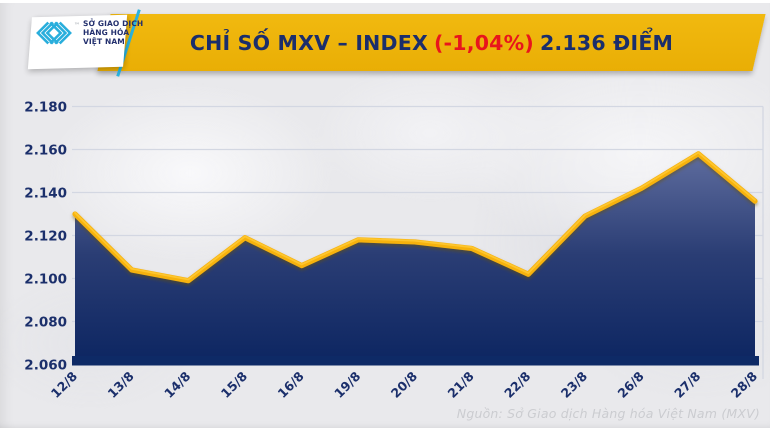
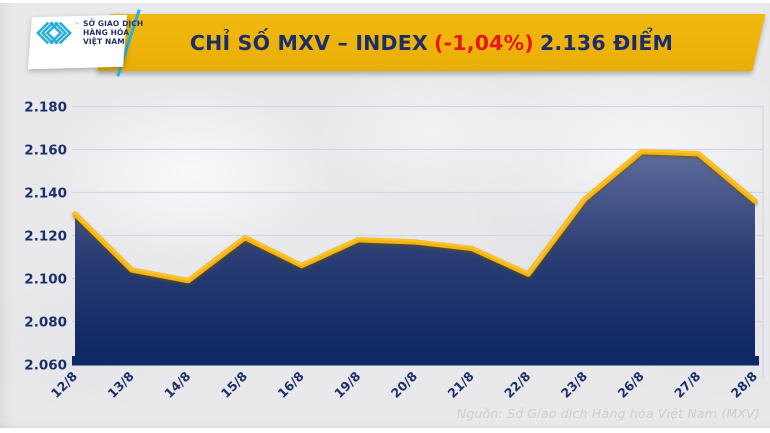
23/8: 2129 -> 2137
26/8: 2142 -> 2159
